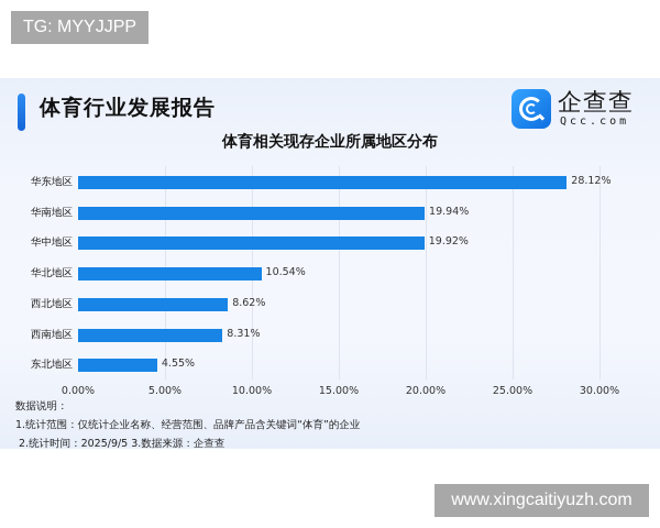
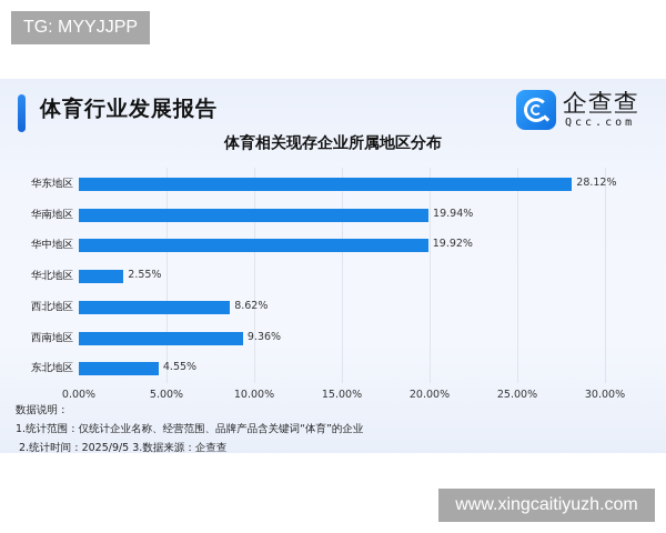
华北地区: 10.54% -> 2.55%
西南地区: 8.31% -> 9.36%
